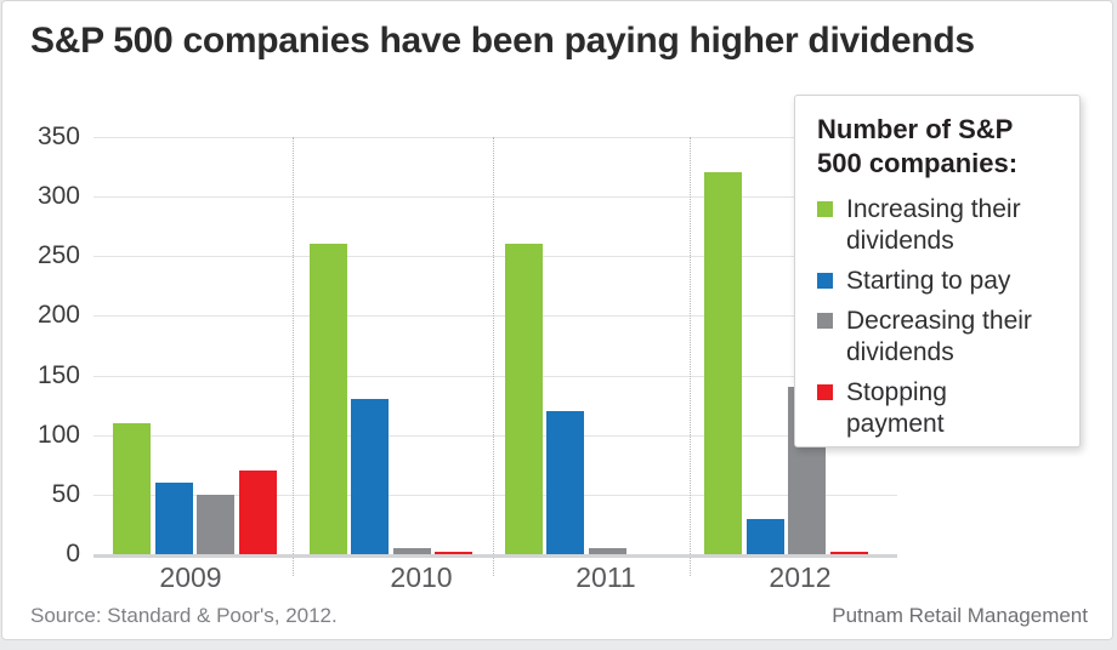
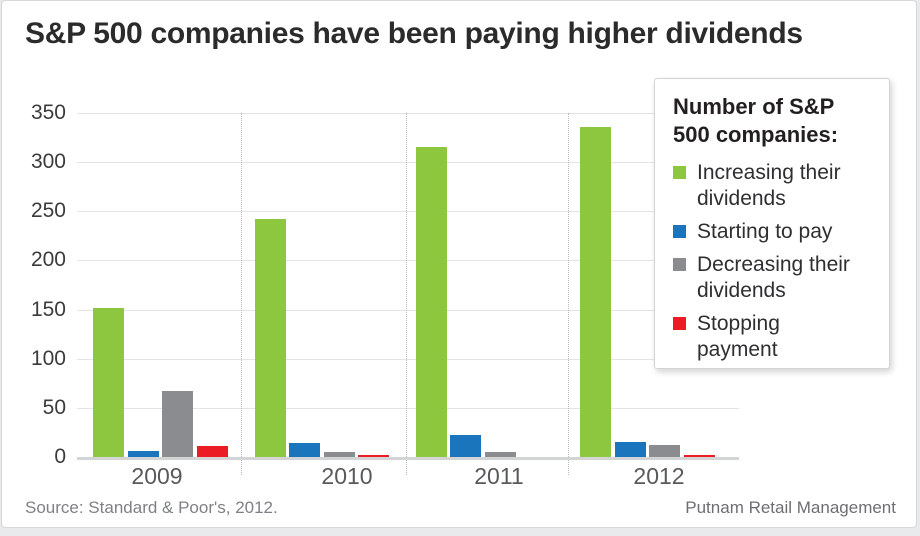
Increasing their dividends/2009: 110 -> 150
Starting to pay/2009: 60 -> 10
Decreasing their dividends/2009: 50 -> 70
Stopping payment/2009: 70 -> 10
Increasing their dividends/2010: 260 -> 240
Starting to pay/2010: 130 -> 10
Increasing their dividends/2011: 260 -> 320
Starting to pay/2011: 120 -> 20
Increasing their dividends/2012: 320 -> 340
Starting to pay/2012: 30 -> 20
Decreasing their dividends/2012: 140 -> 10
